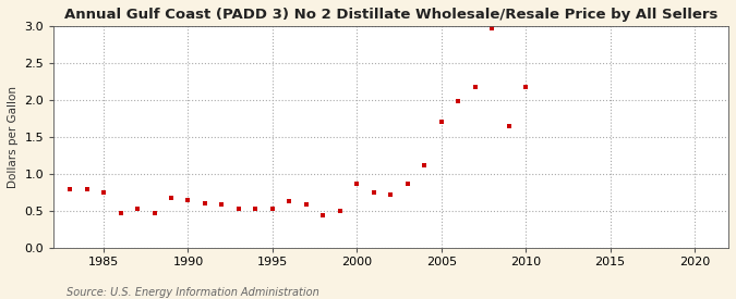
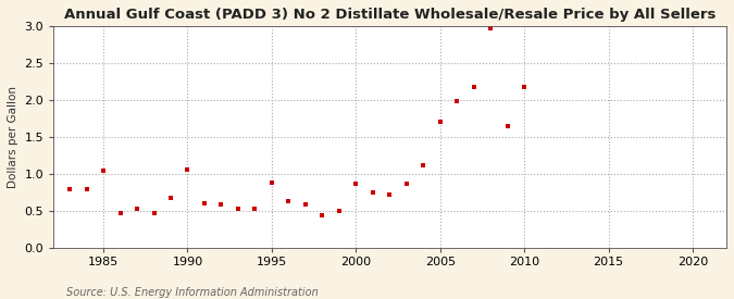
1985: 0.75 -> 1.04
1990: 0.65 -> 1.06
1995: 0.53 -> 0.88
